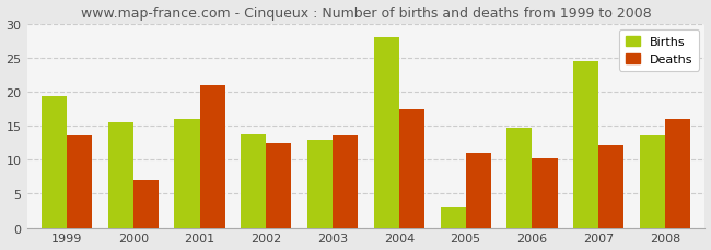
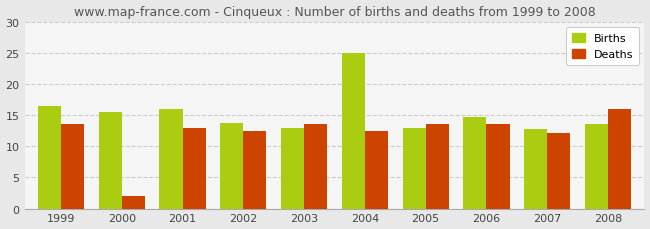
Births/1999: 19.4 -> 16.5
Deaths/2000: 7.0 -> 2.0
Deaths/2001: 21.0 -> 13.0
Births/2004: 28.0 -> 25.0
Deaths/2004: 17.4 -> 12.5
Births/2005: 3.0 -> 13.0
Deaths/2005: 11.0 -> 13.5
Deaths/2006: 10.2 -> 13.5
Births/2007: 24.4 -> 12.7
